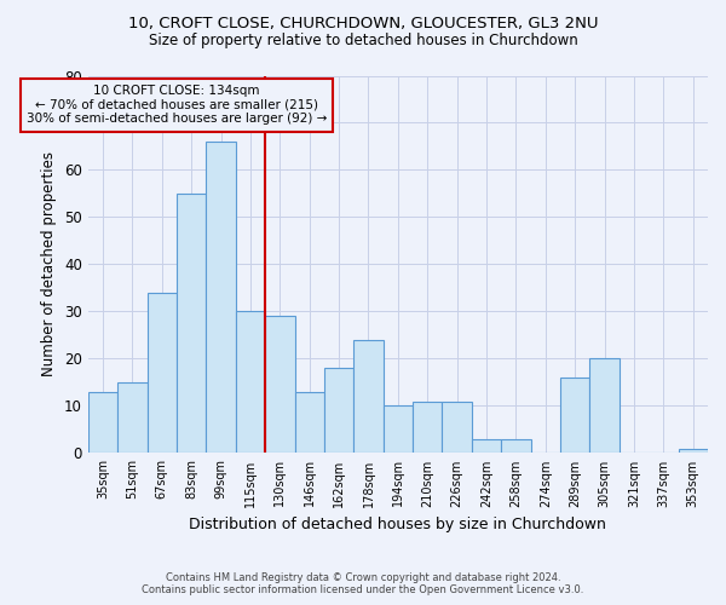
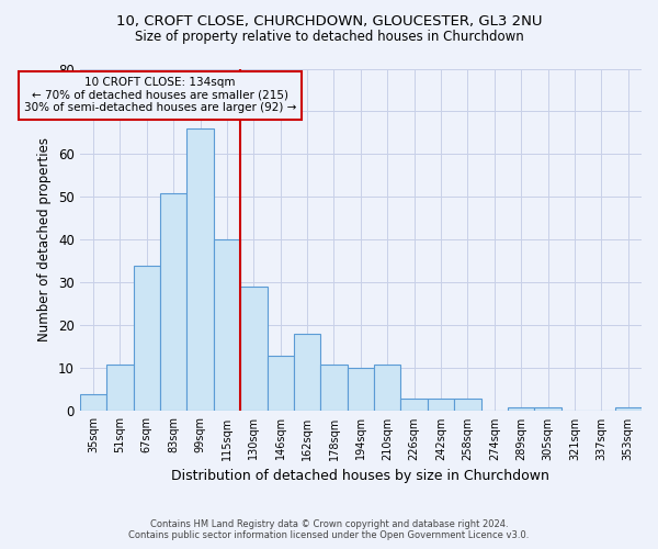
35sqm: 13 -> 4
51sqm: 15 -> 11
83sqm: 55 -> 51
115sqm: 30 -> 40
178sqm: 24 -> 11
226sqm: 11 -> 3
289sqm: 16 -> 1
305sqm: 20 -> 1
